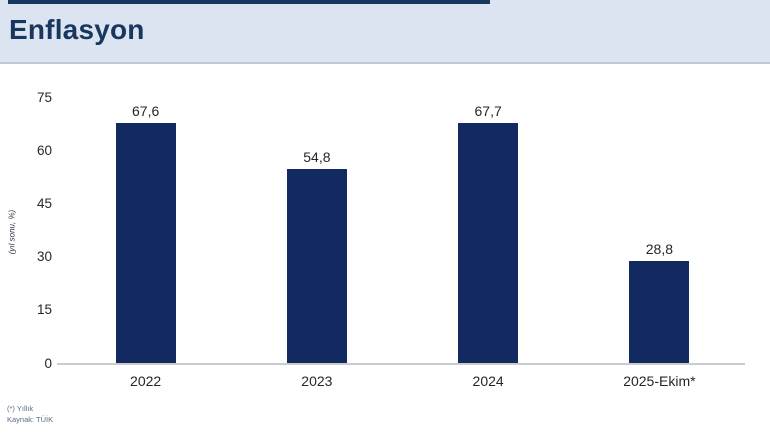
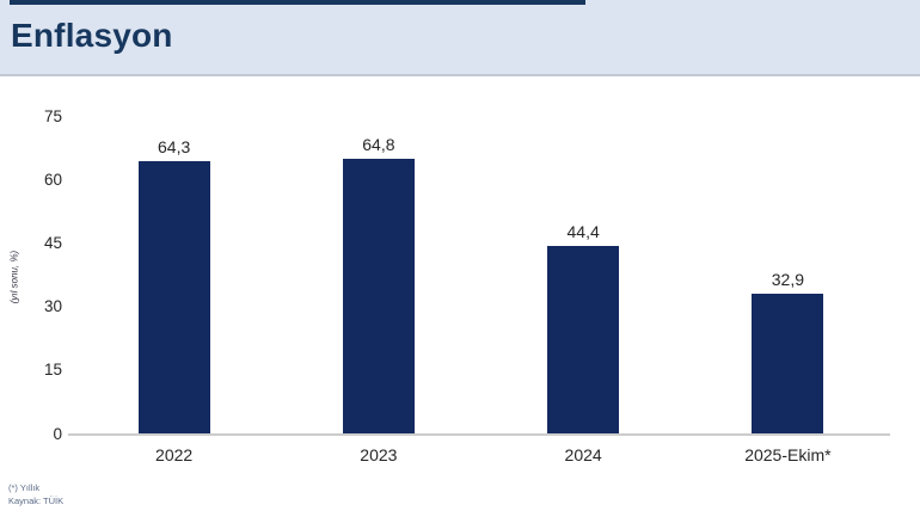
2022: 67,6 -> 64,3
2023: 54,8 -> 64,8
2024: 67,7 -> 44,4
2025-Ekim*: 28,8 -> 32,9
